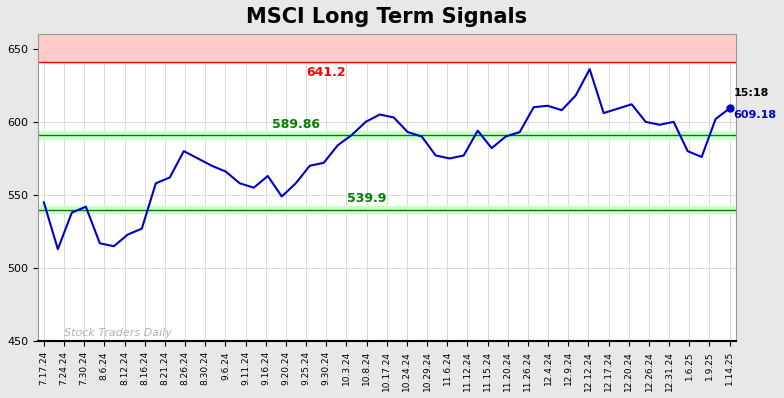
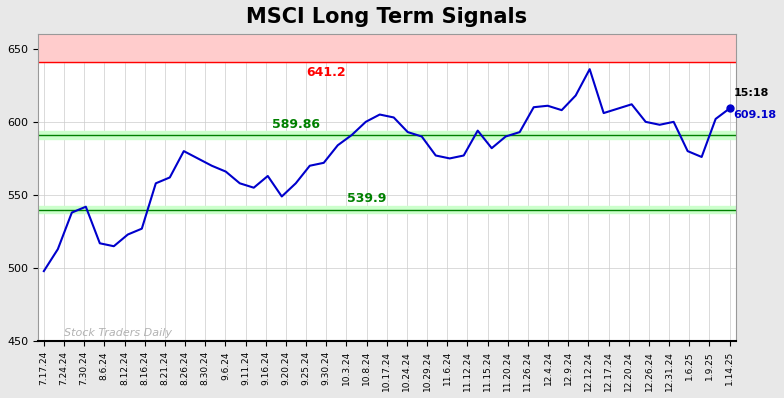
7.17.24: 545 -> 498
